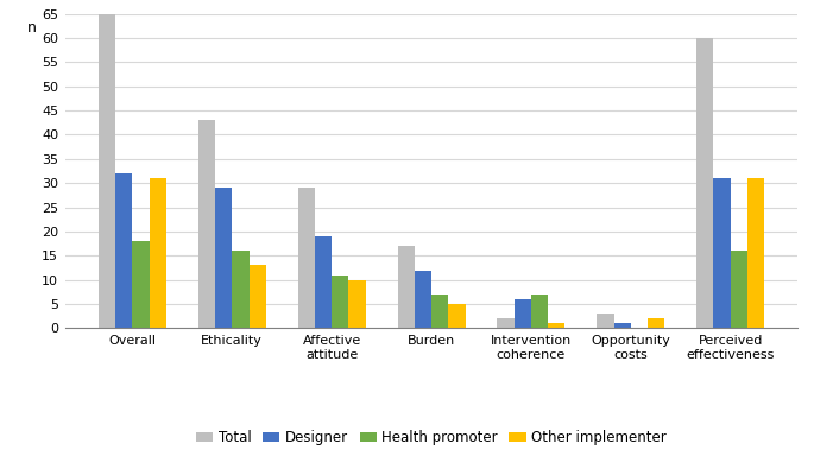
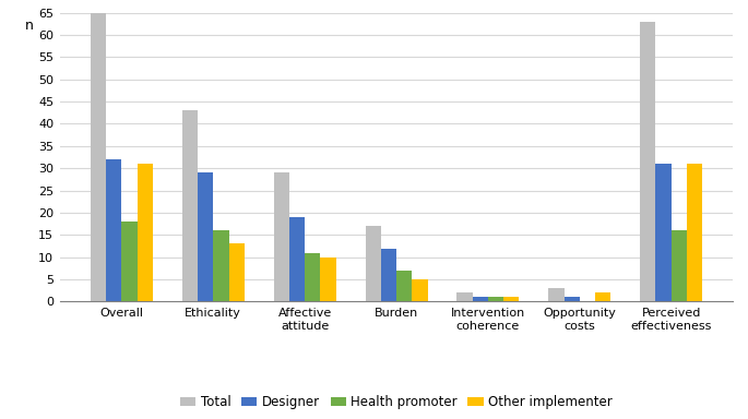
Designer/Intervention coherence: 6 -> 1
Health promoter/Intervention coherence: 7 -> 1
Total/Perceived effectiveness: 60 -> 63
